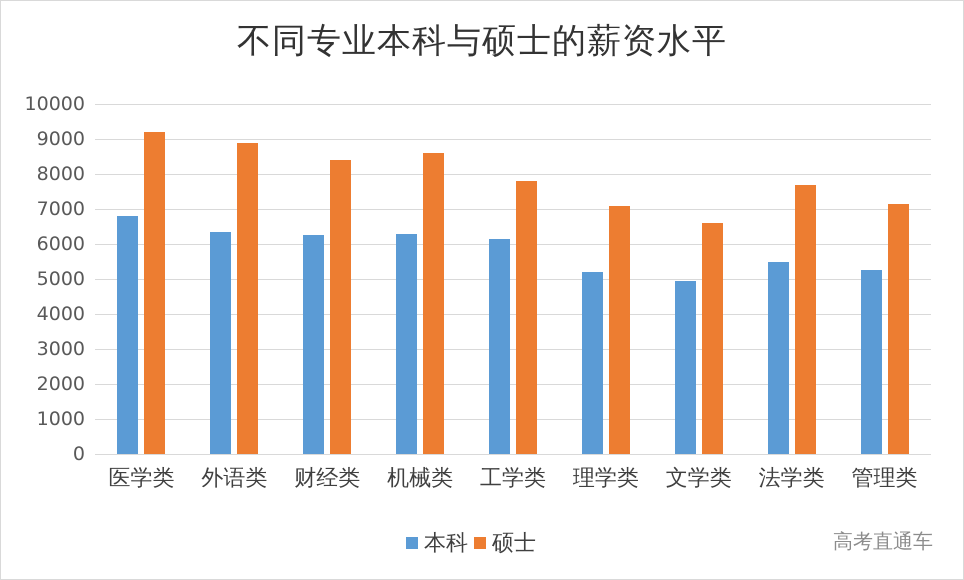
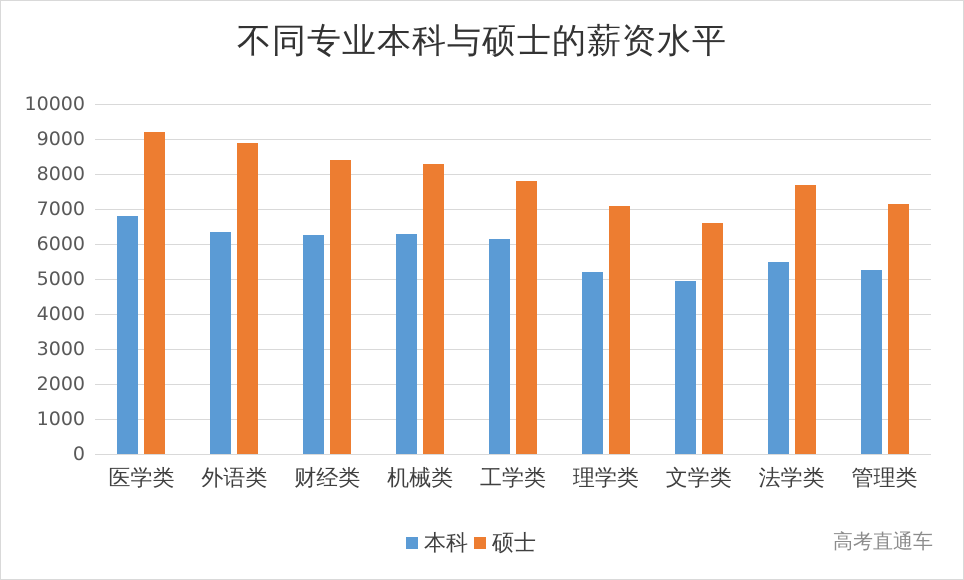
硕士/机械类: 8600 -> 8300
